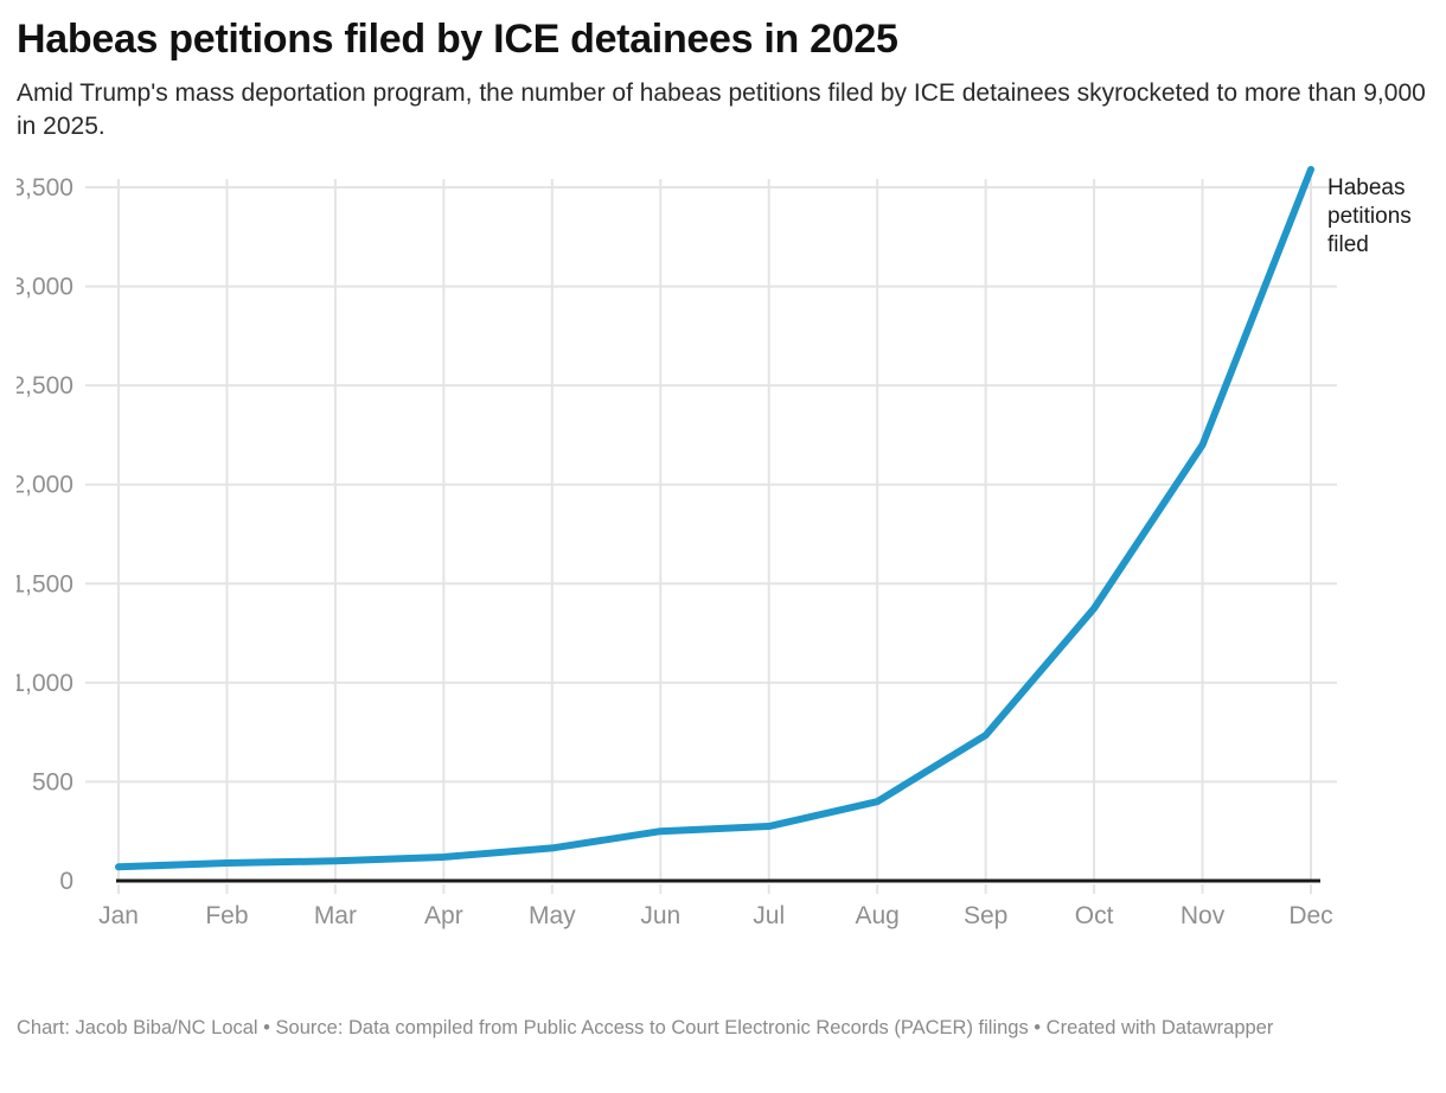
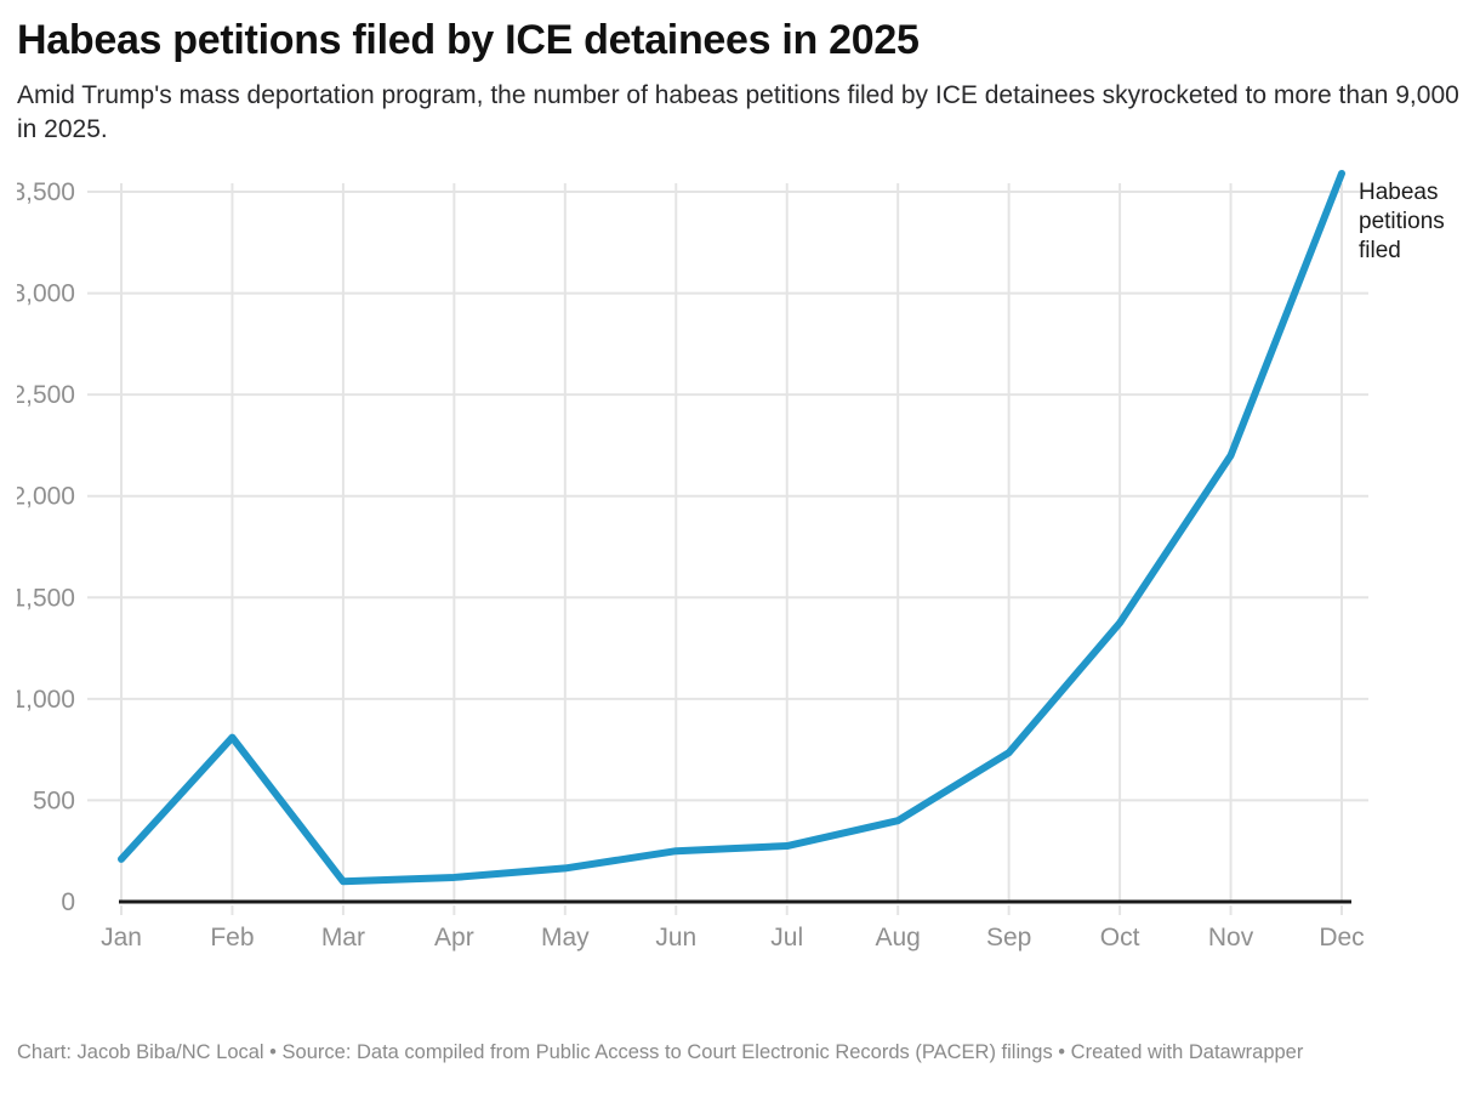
Jan: 70 -> 210
Feb: 90 -> 810
